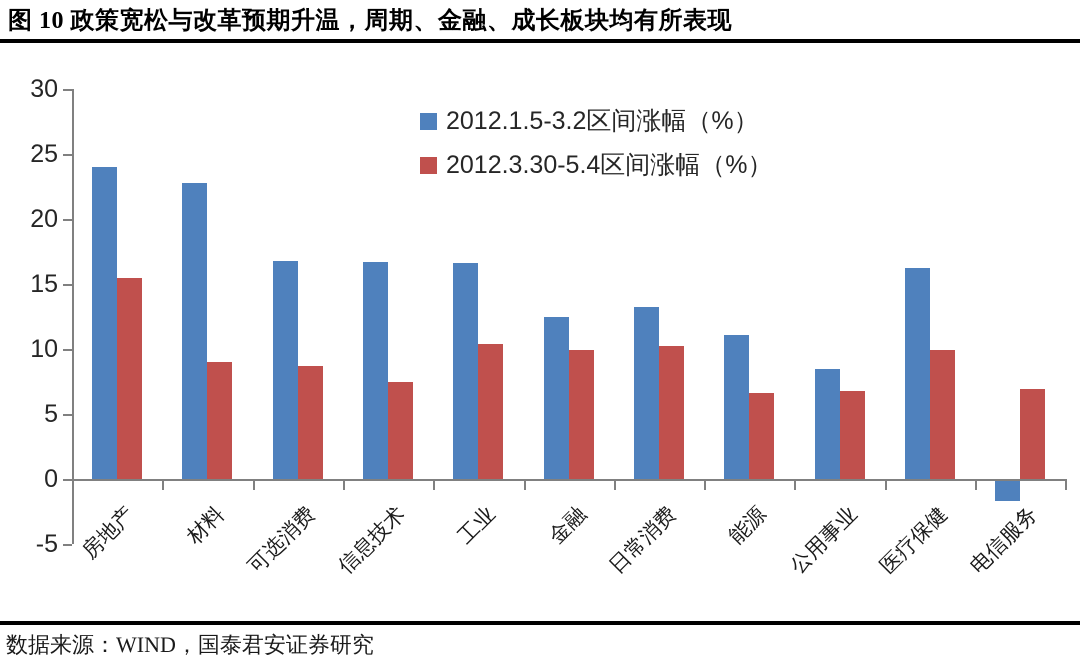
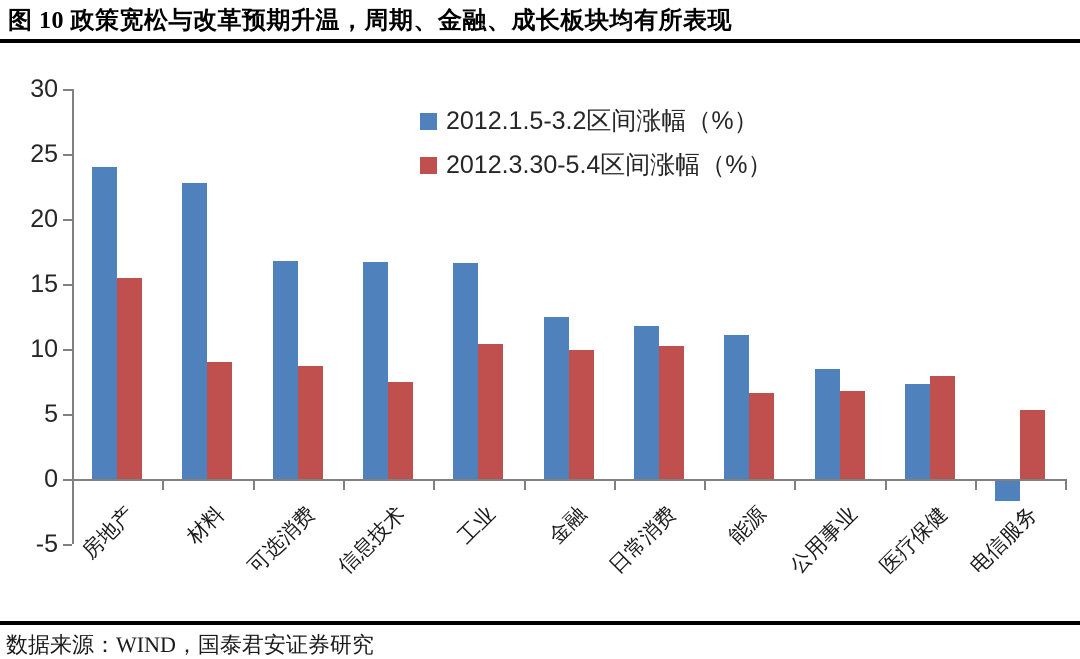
2012.1.5-3.2区间涨幅（%）/日常消费: 13.2 -> 11.8
2012.1.5-3.2区间涨幅（%）/医疗保健: 16.2 -> 7.3
2012.3.30-5.4区间涨幅（%）/医疗保健: 9.9 -> 7.9
2012.3.30-5.4区间涨幅（%）/电信服务: 6.9 -> 5.3
